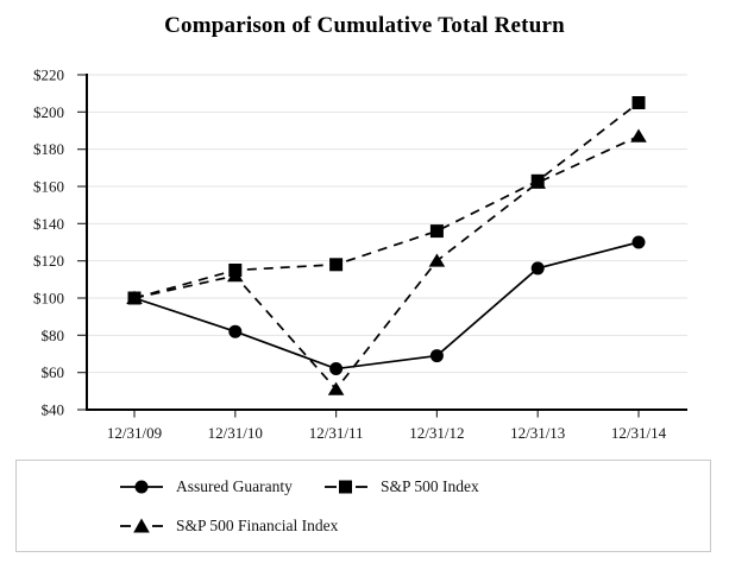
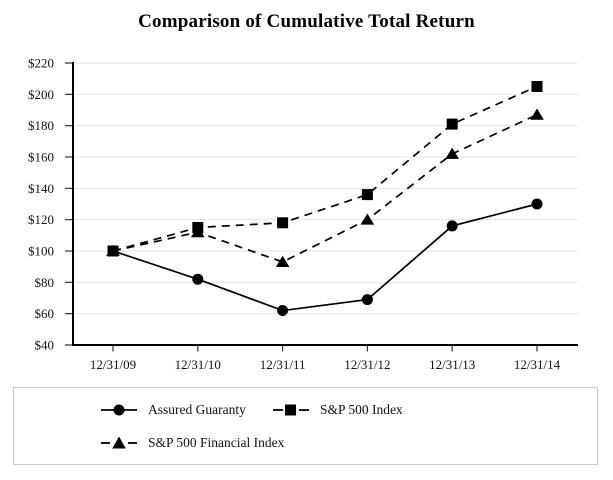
S&P 500 Financial Index/12/31/11: $51 -> $93
S&P 500 Index/12/31/13: $163 -> $181
